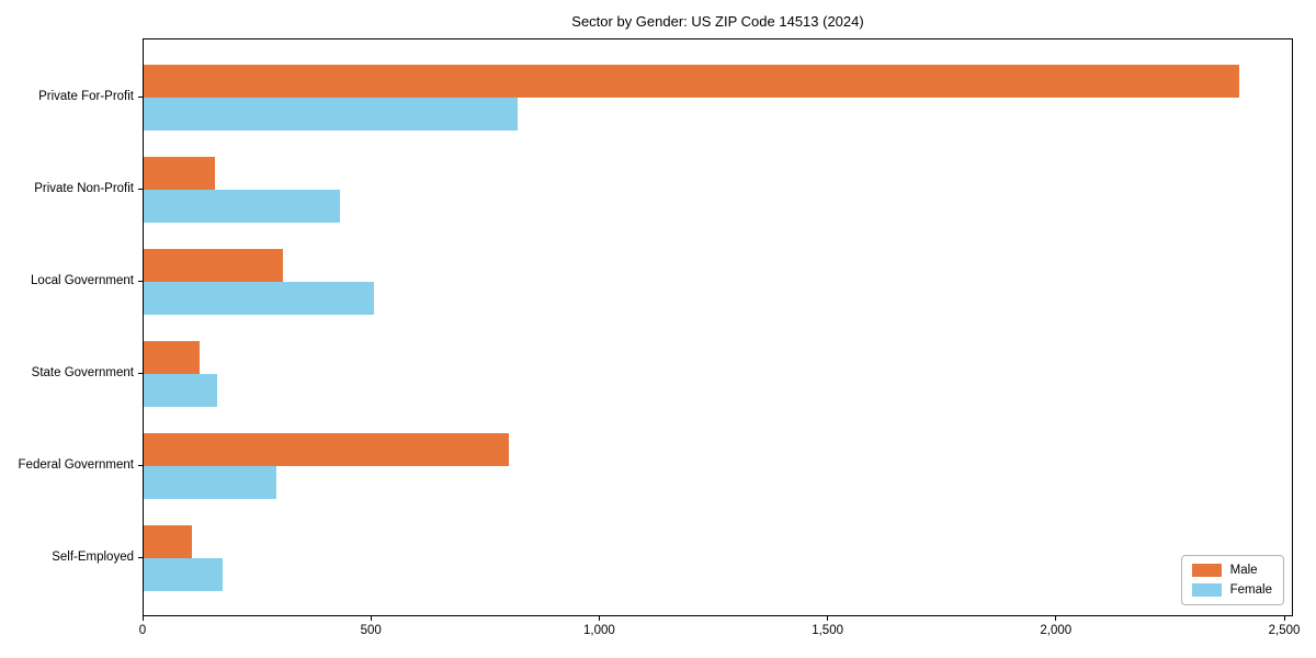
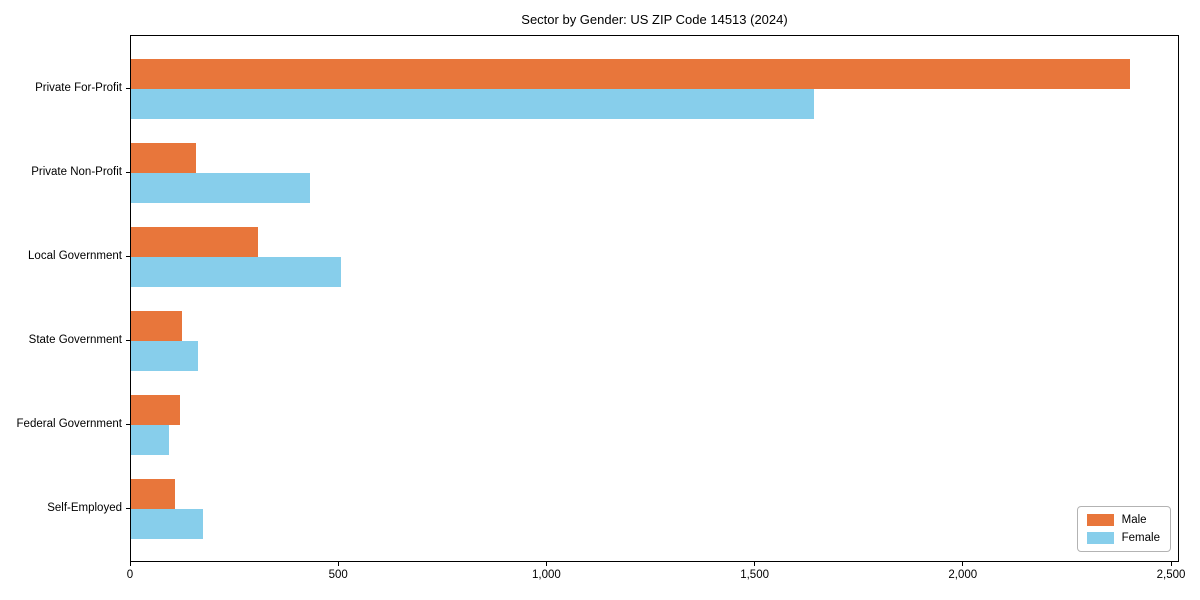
Female/Private For-Profit: 820 -> 1640
Male/Federal Government: 800 -> 120
Female/Federal Government: 290 -> 90
